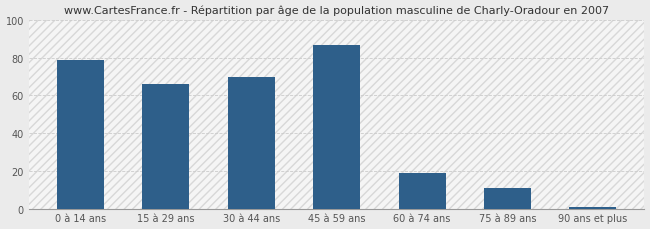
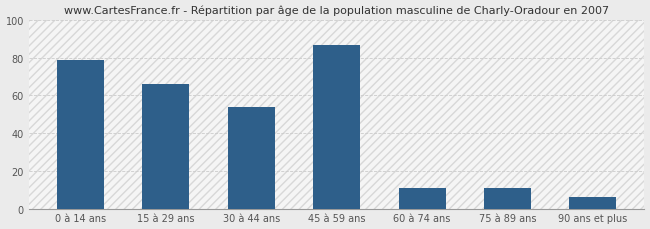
30 à 44 ans: 70 -> 54
60 à 74 ans: 19 -> 11
90 ans et plus: 1 -> 6
